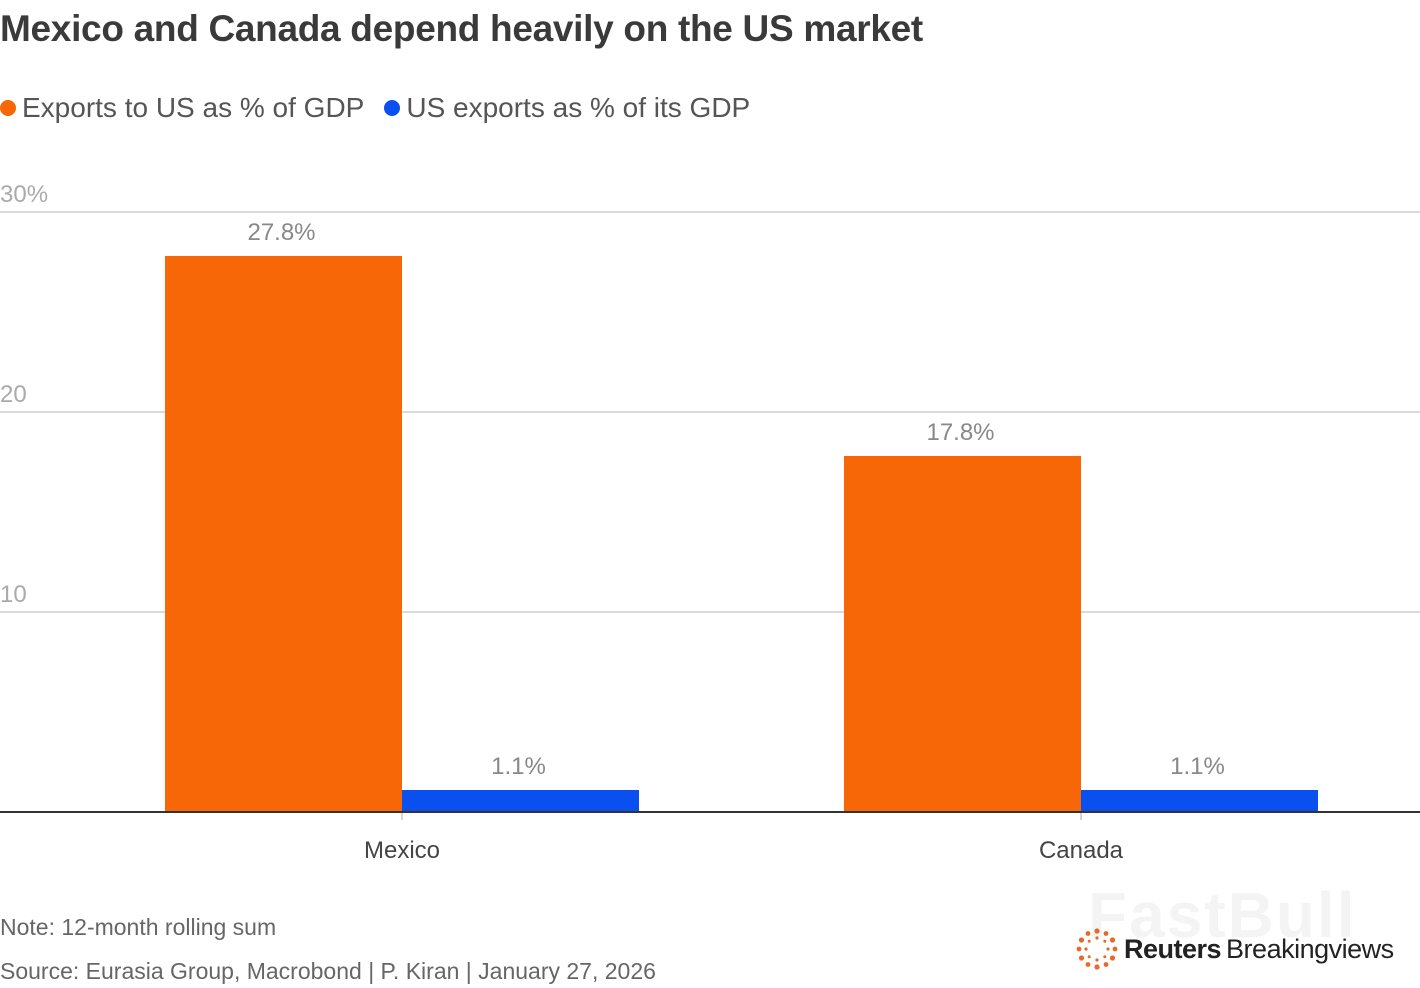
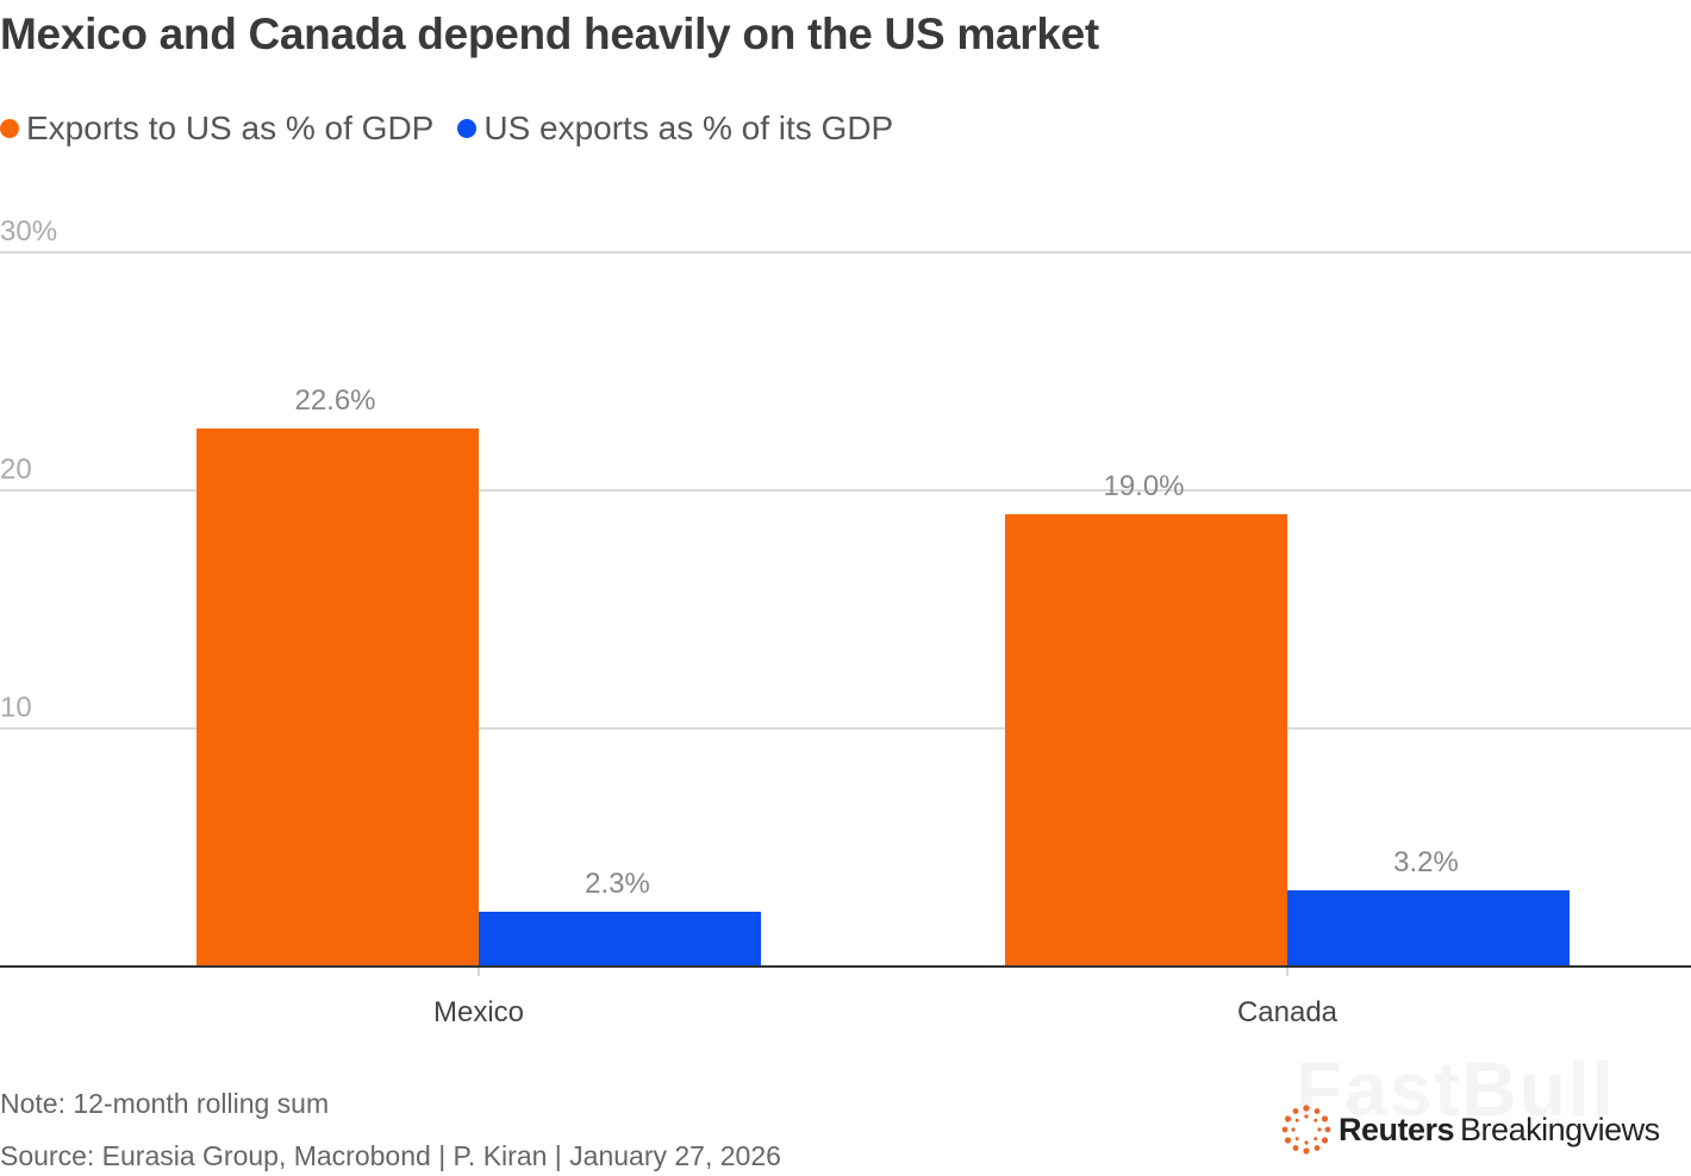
Exports to US as % of GDP/Mexico: 27.8% -> 22.6%
US exports as % of its GDP/Mexico: 1.1% -> 2.3%
Exports to US as % of GDP/Canada: 17.8% -> 19.0%
US exports as % of its GDP/Canada: 1.1% -> 3.2%
